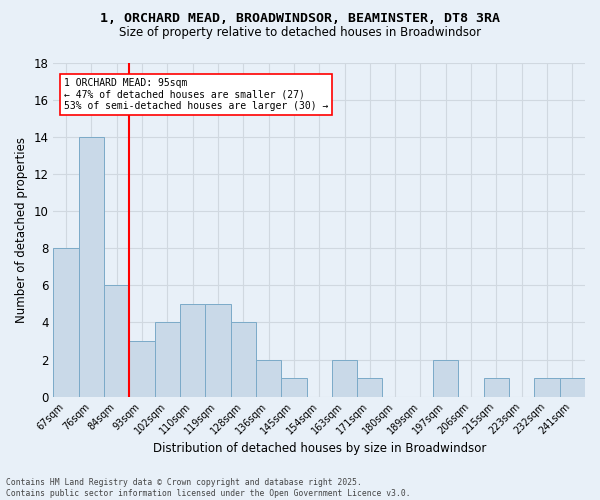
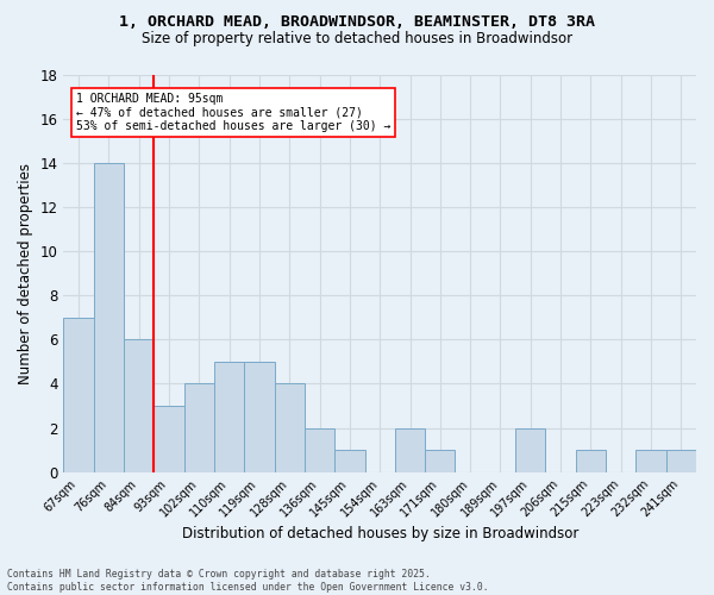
67sqm: 8 -> 7
